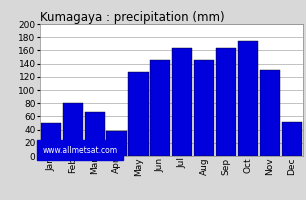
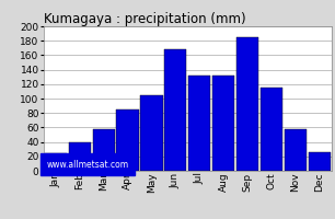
Jan: 50 -> 25
Feb: 80 -> 40
Mar: 66 -> 57
Apr: 38 -> 85
May: 128 -> 105
Jun: 146 -> 168
Jul: 164 -> 132
Aug: 146 -> 132
Sep: 164 -> 185
Oct: 174 -> 115
Nov: 130 -> 57
Dec: 52 -> 26
